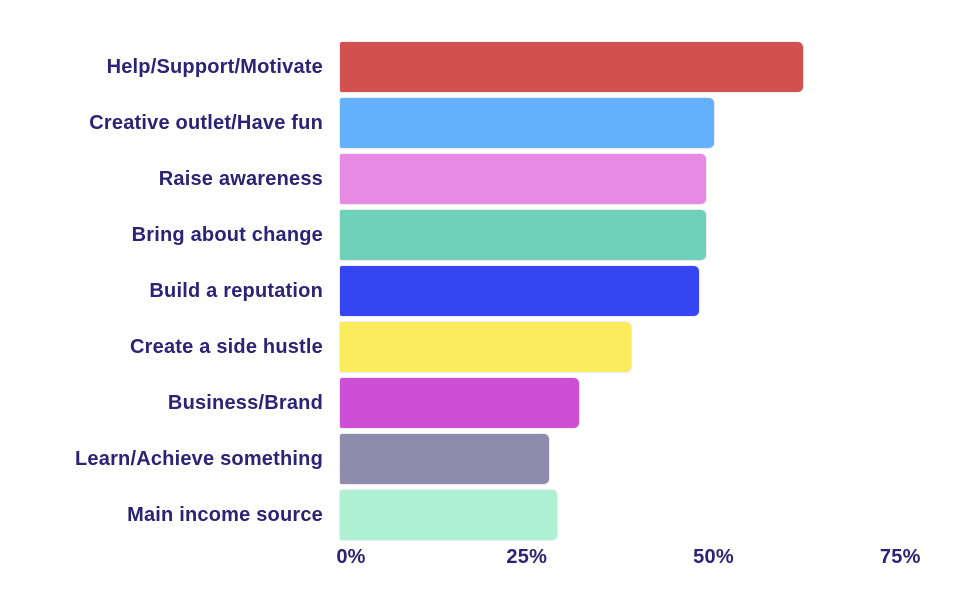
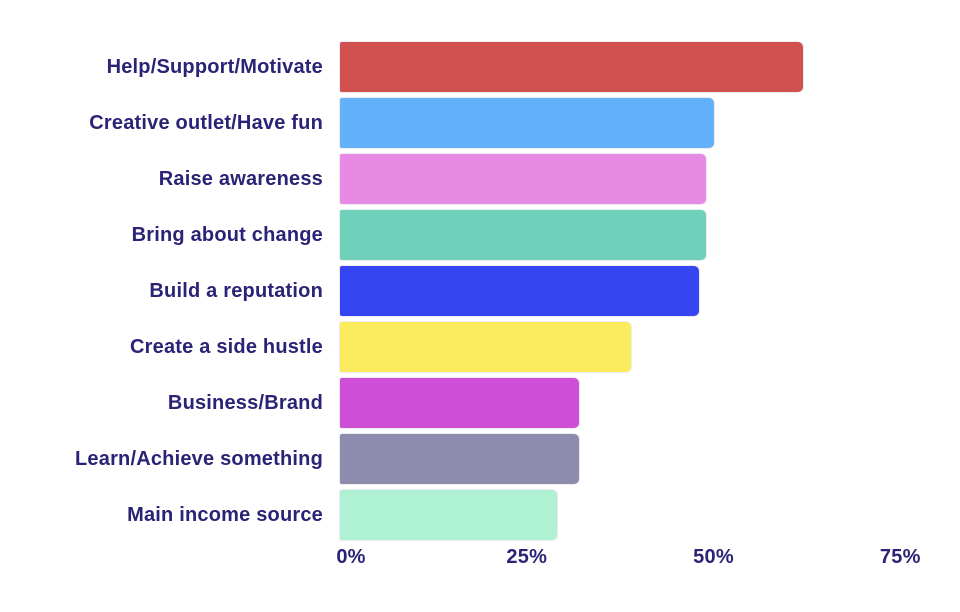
Learn/Achieve something: 28% -> 32%
